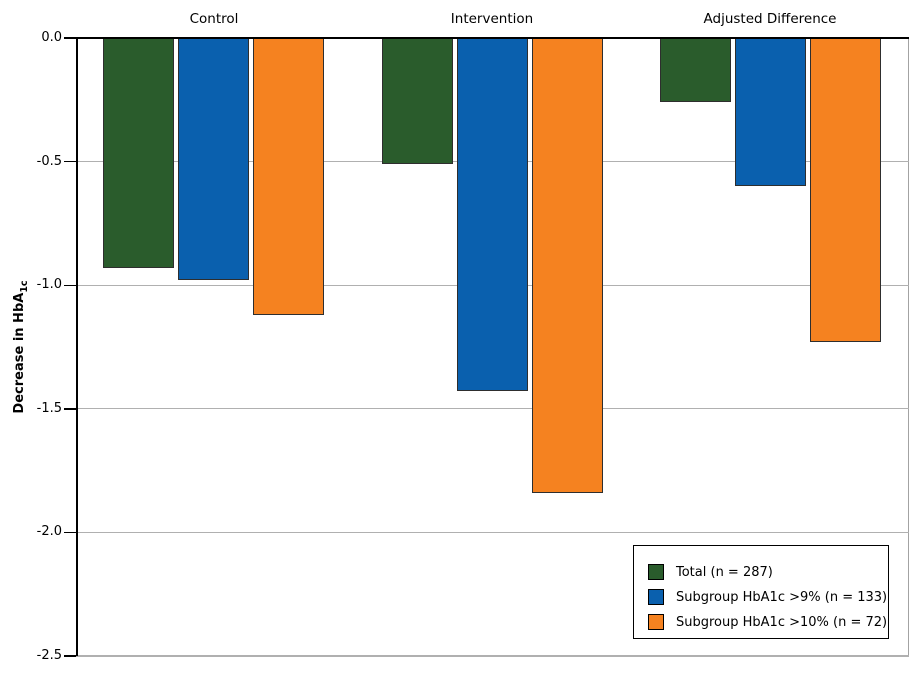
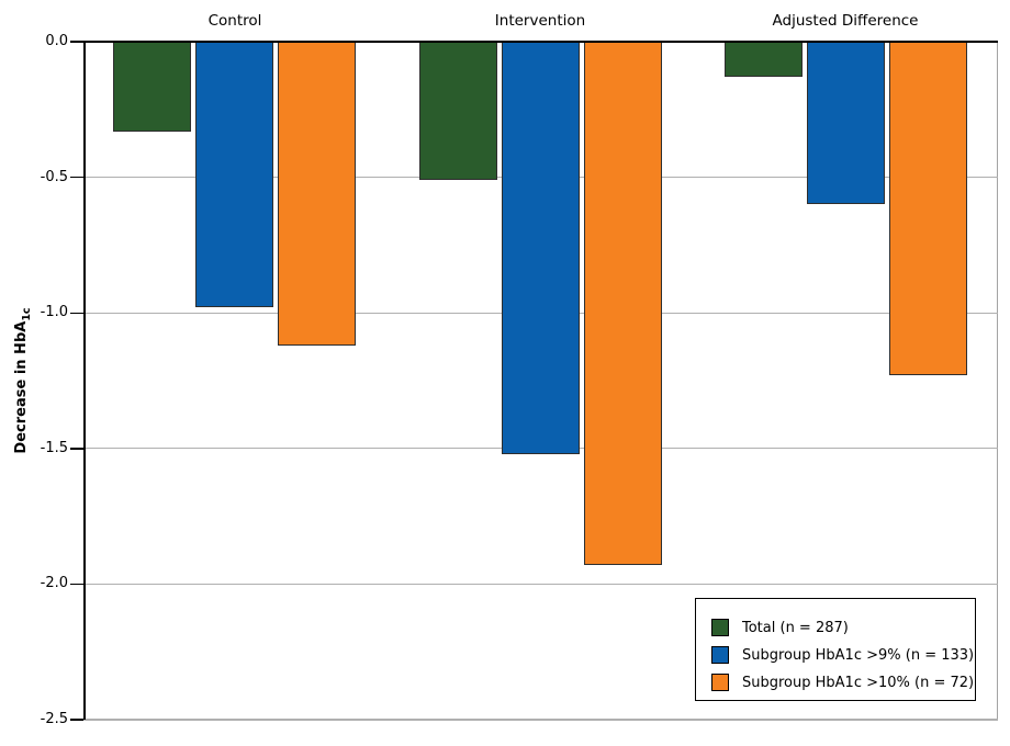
Total (n = 287)/Control: -0.93 -> -0.33
Subgroup HbA1c >9% (n = 133)/Intervention: -1.43 -> -1.52
Subgroup HbA1c >10% (n = 72)/Intervention: -1.84 -> -1.93
Total (n = 287)/Adjusted Difference: -0.26 -> -0.13
